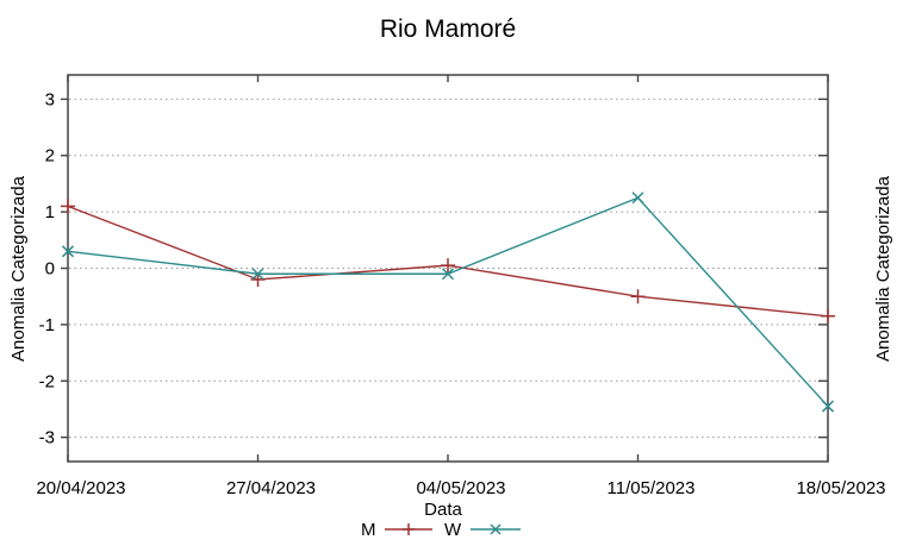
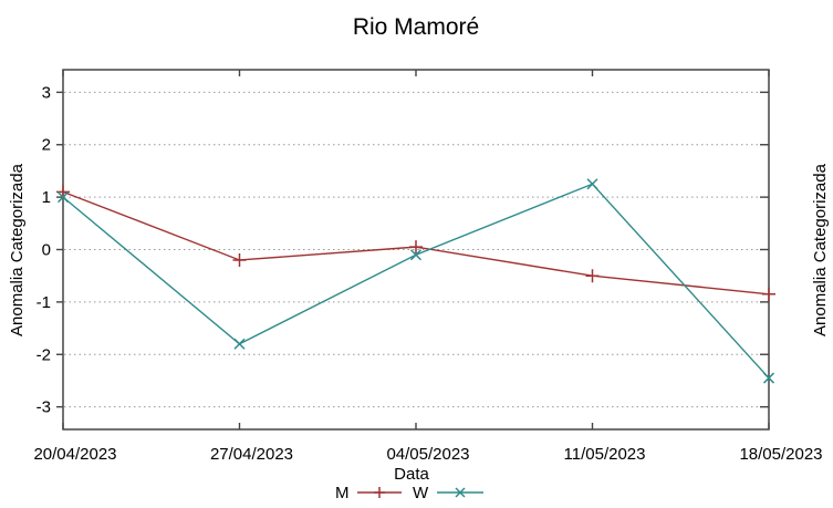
W/20/04/2023: 0.3 -> 1.0
W/27/04/2023: -0.1 -> -1.8
